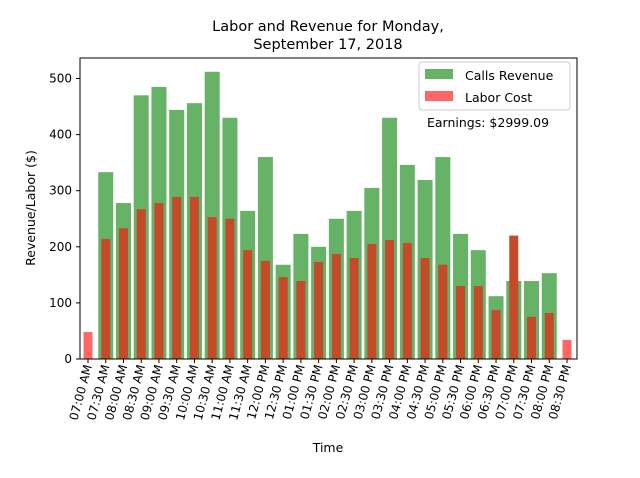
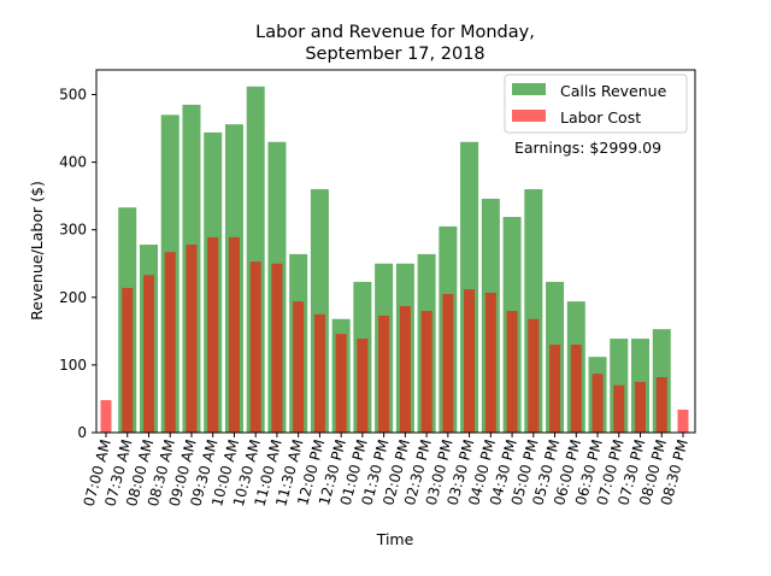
Calls Revenue/01:30 PM: 200 -> 250
Labor Cost/07:00 PM: 220 -> 70
